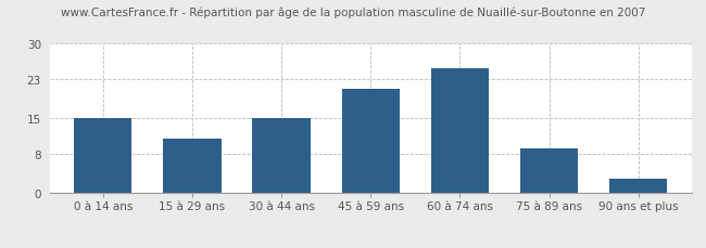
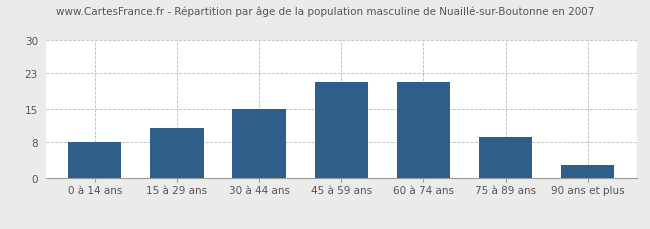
0 à 14 ans: 15 -> 8
60 à 74 ans: 25 -> 21
